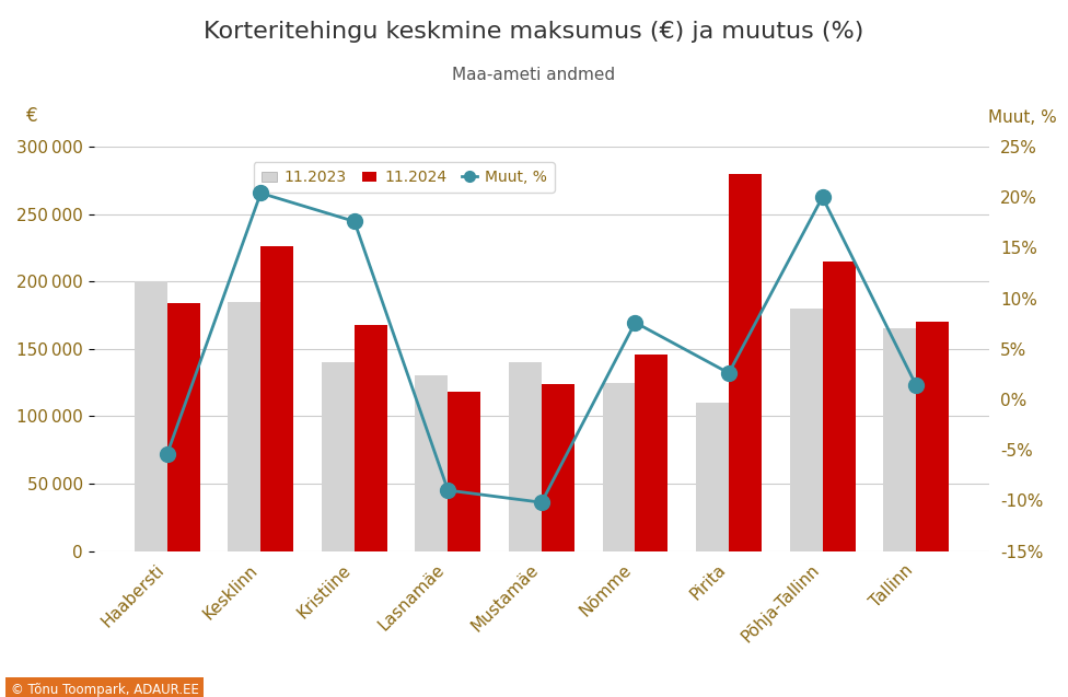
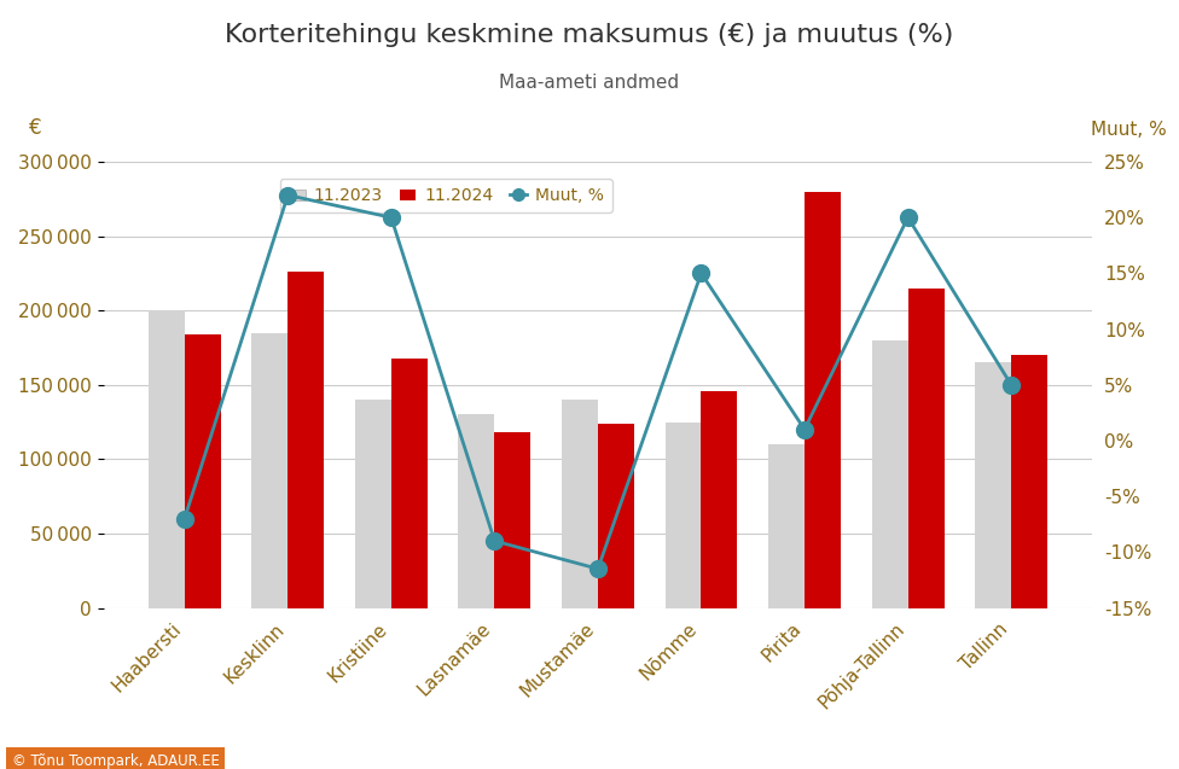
Muut, %/Haabersti: -5.4% -> -7.0%
Muut, %/Kesklinn: 20.4% -> 22.0%
Muut, %/Kristiine: 17.6% -> 20.0%
Muut, %/Mustamäe: -10.2% -> -11.5%
Muut, %/Nõmme: 7.6% -> 15.0%
Muut, %/Pirita: 2.6% -> 1.0%
Muut, %/Tallinn: 1.4% -> 5.0%
